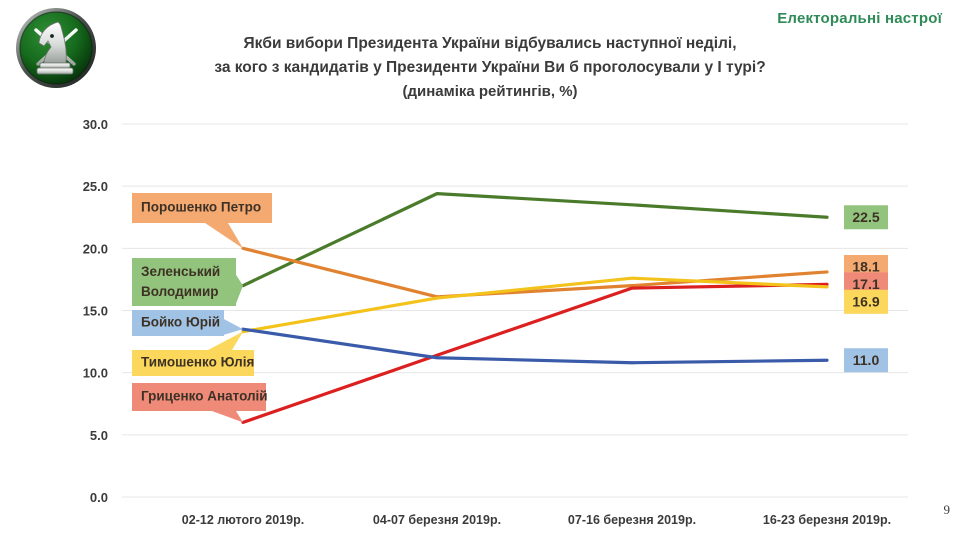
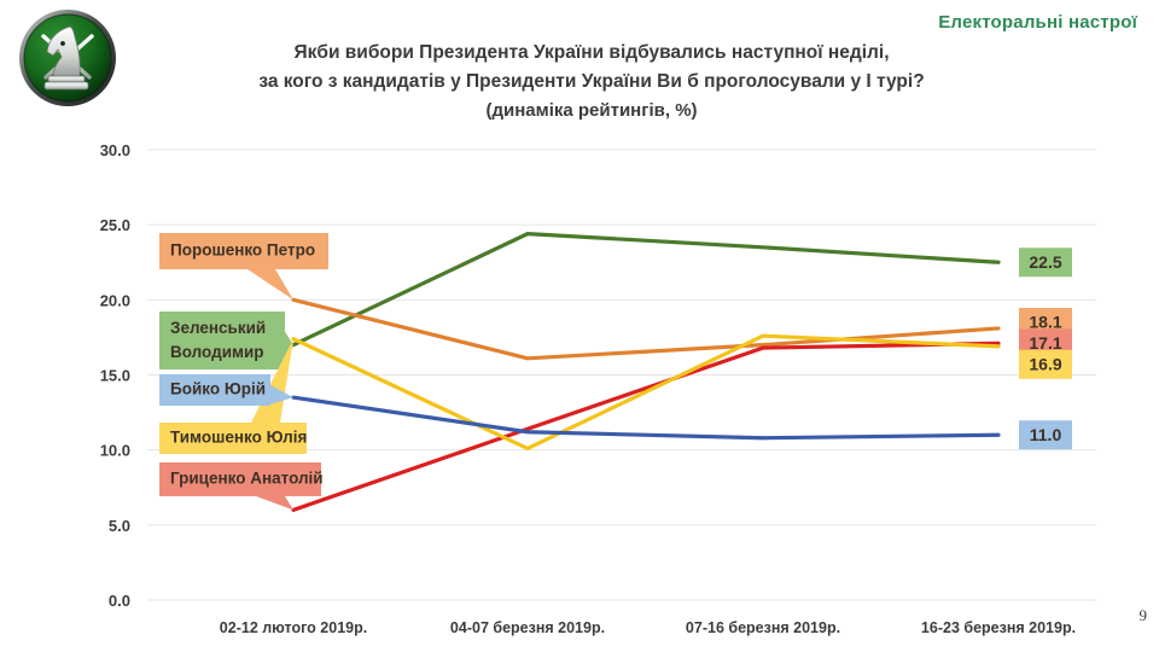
Тимошенко Юлія/02-12 лютого 2019р.: 13.3 -> 17.4
Тимошенко Юлія/04-07 березня 2019р.: 16.0 -> 10.1
